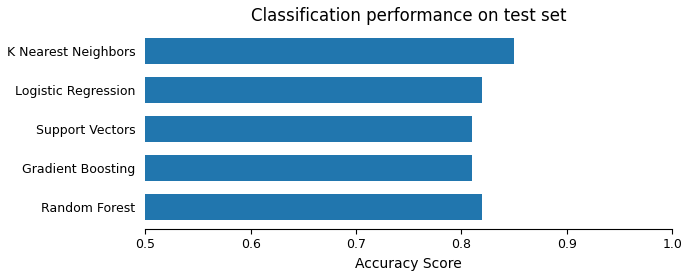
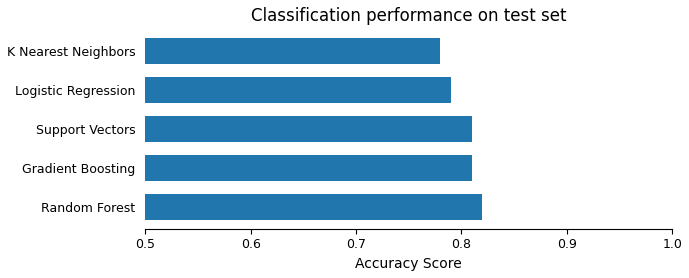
K Nearest Neighbors: 0.85 -> 0.78
Logistic Regression: 0.82 -> 0.79
